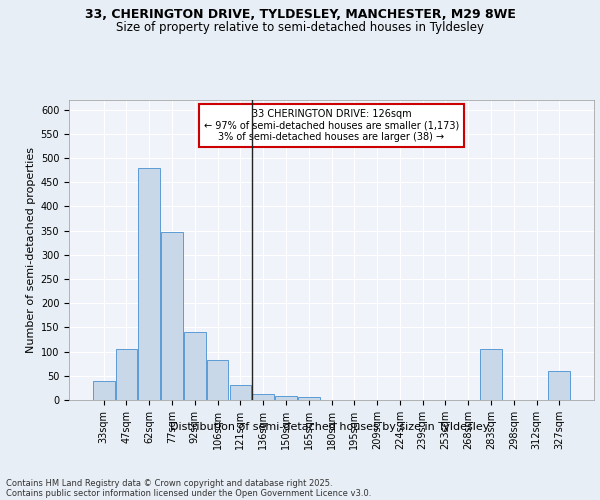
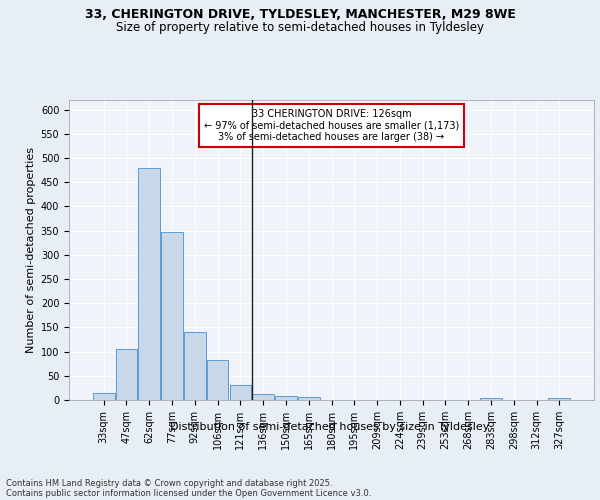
33sqm: 40 -> 15
283sqm: 105 -> 5
327sqm: 60 -> 5
